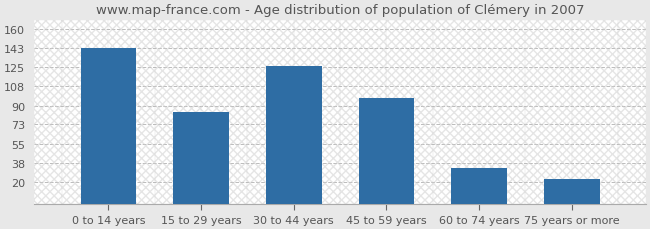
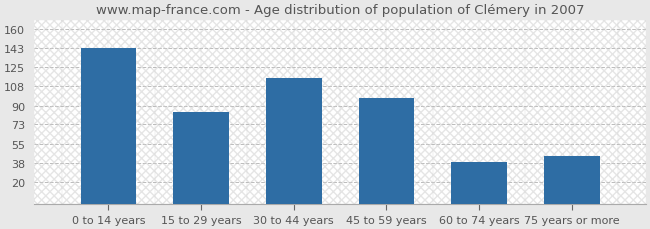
30 to 44 years: 126 -> 115
60 to 74 years: 33 -> 39
75 years or more: 23 -> 44
